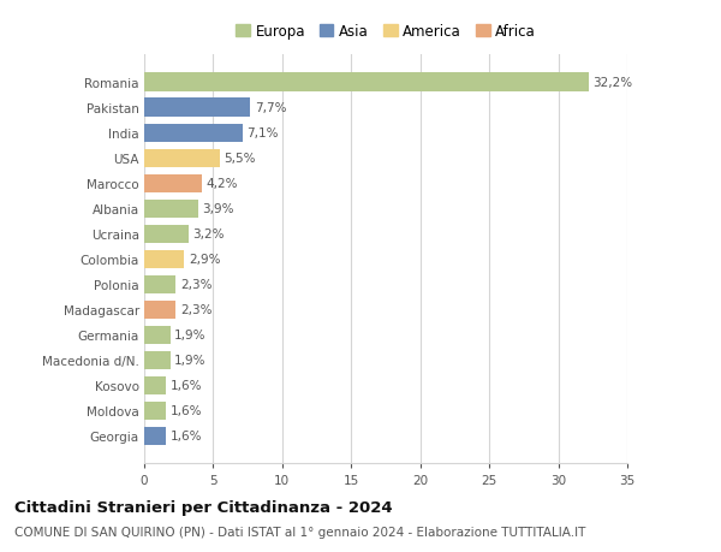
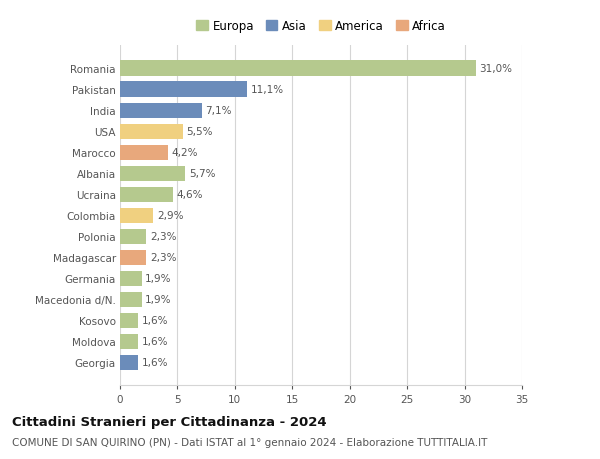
Romania: 32,2% -> 31,0%
Pakistan: 7,7% -> 11,1%
Albania: 3,9% -> 5,7%
Ucraina: 3,2% -> 4,6%
